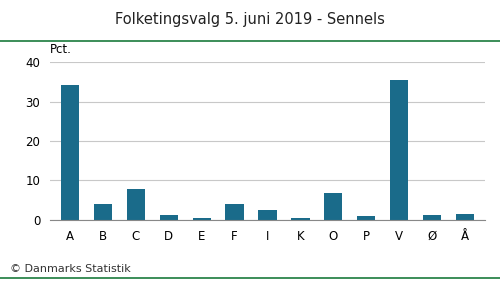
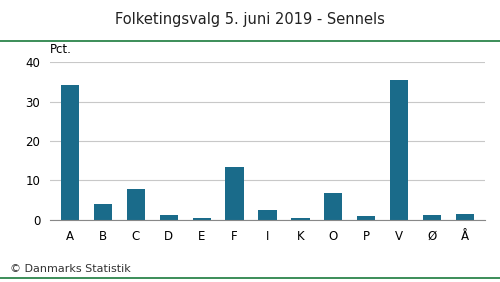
F: 4.0 -> 13.5
